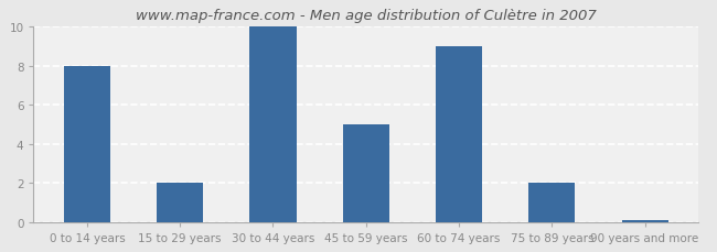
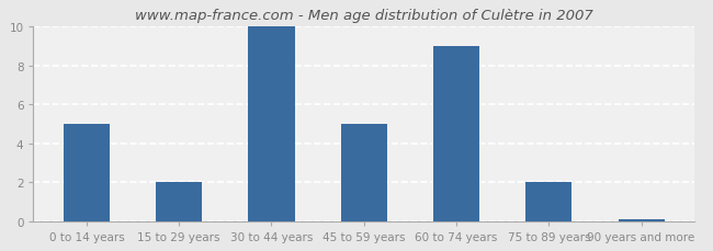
0 to 14 years: 8.0 -> 5.0
